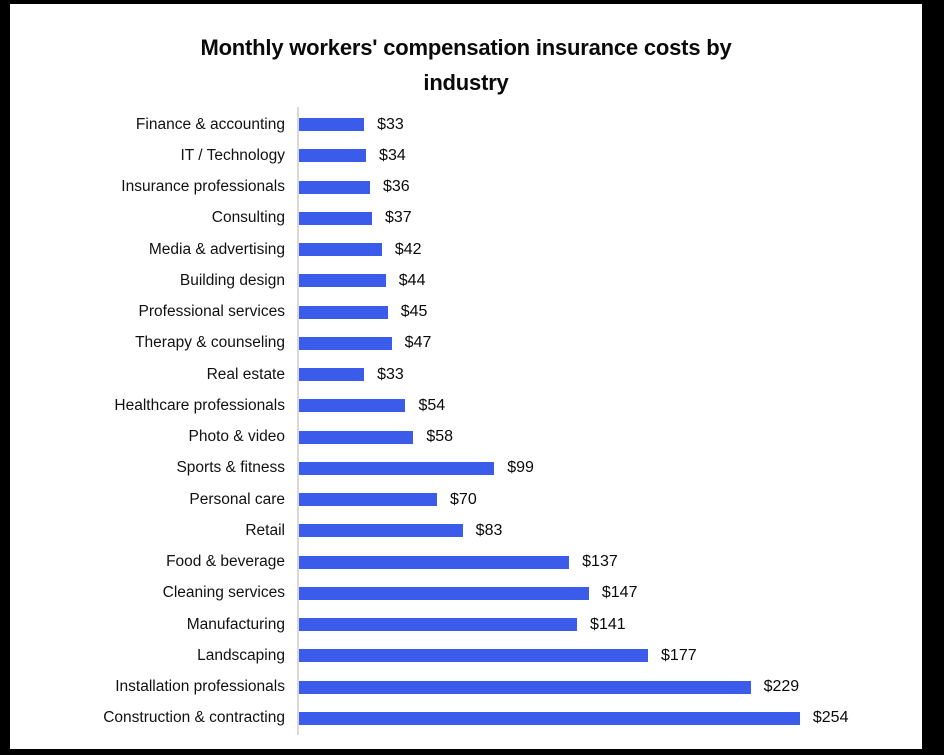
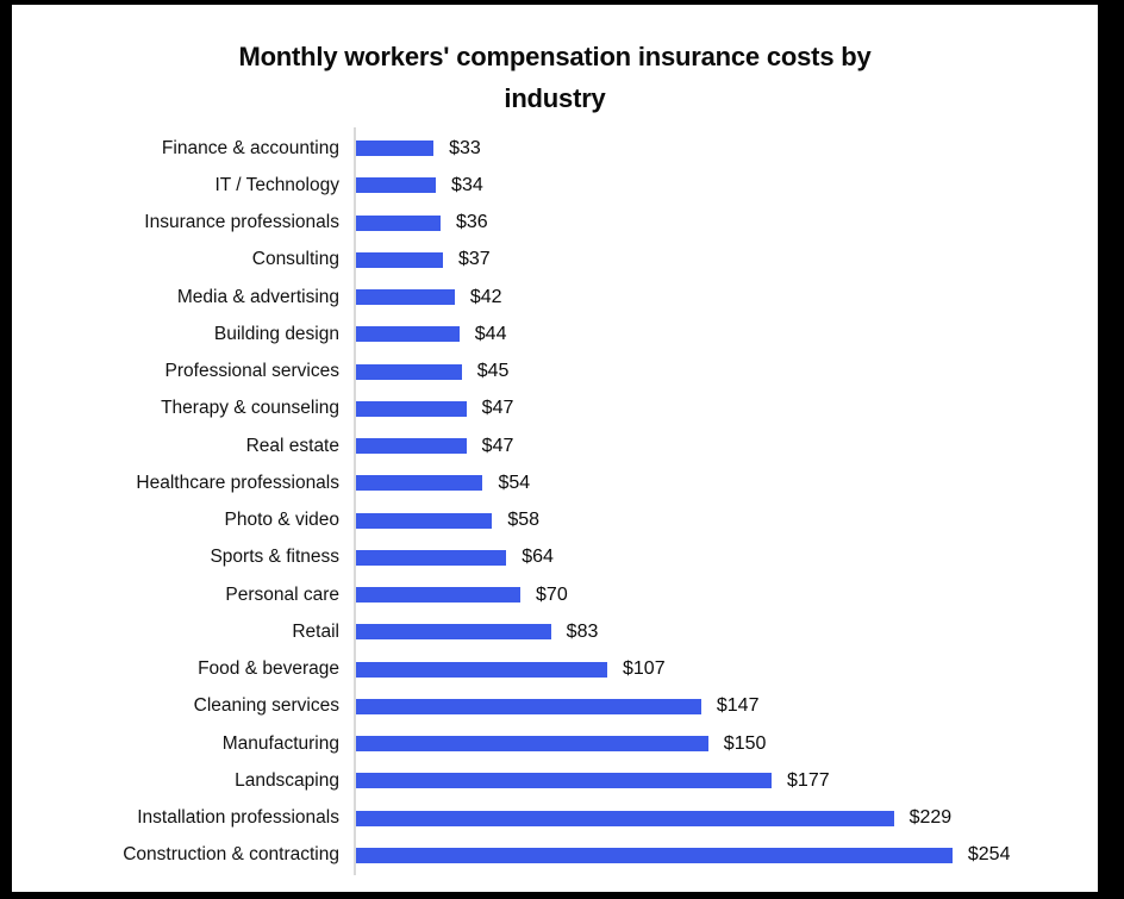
Real estate: $33 -> $47
Sports & fitness: $99 -> $64
Food & beverage: $137 -> $107
Manufacturing: $141 -> $150
